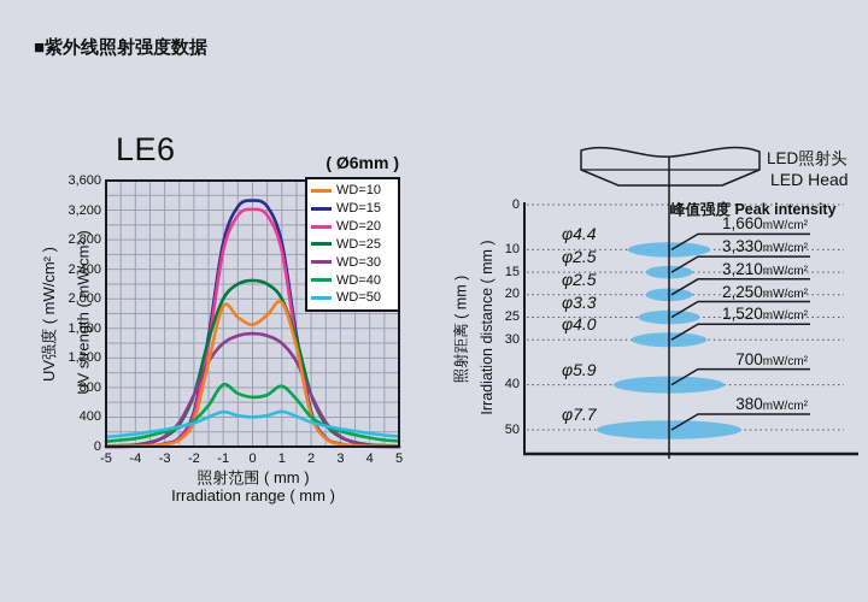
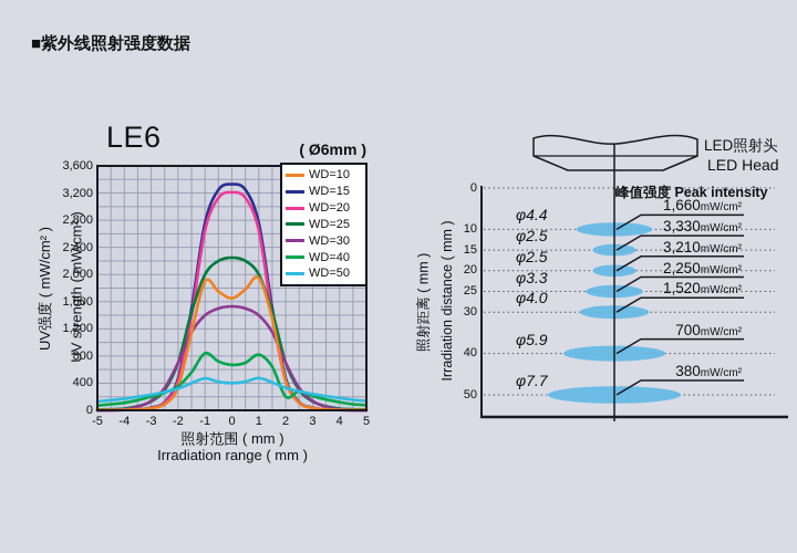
WD=40/2: 400 -> 200
